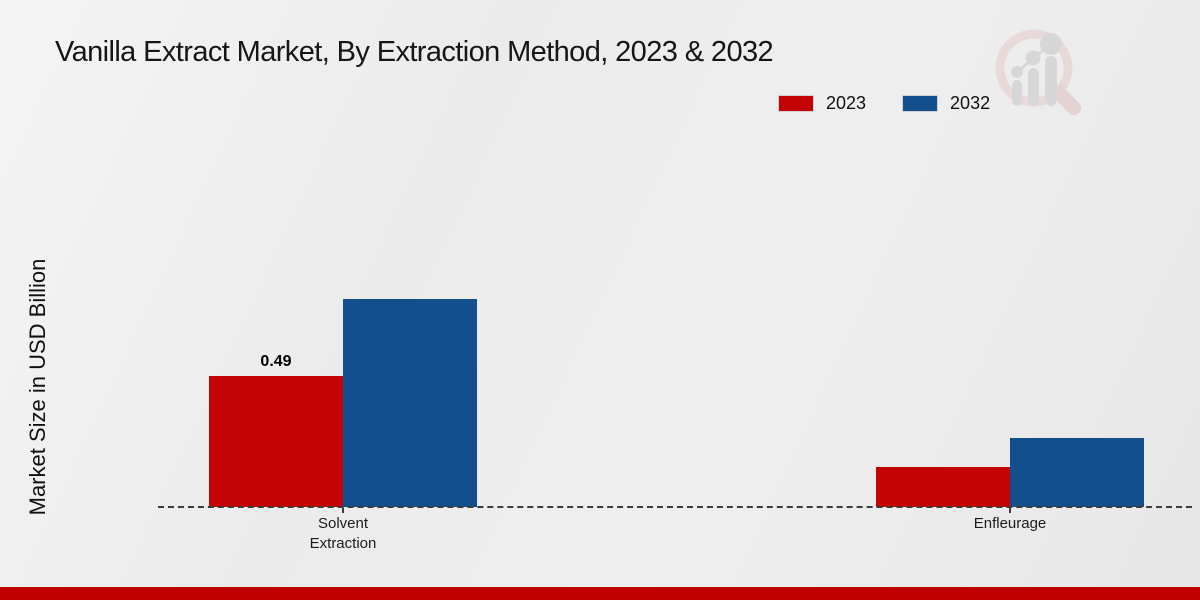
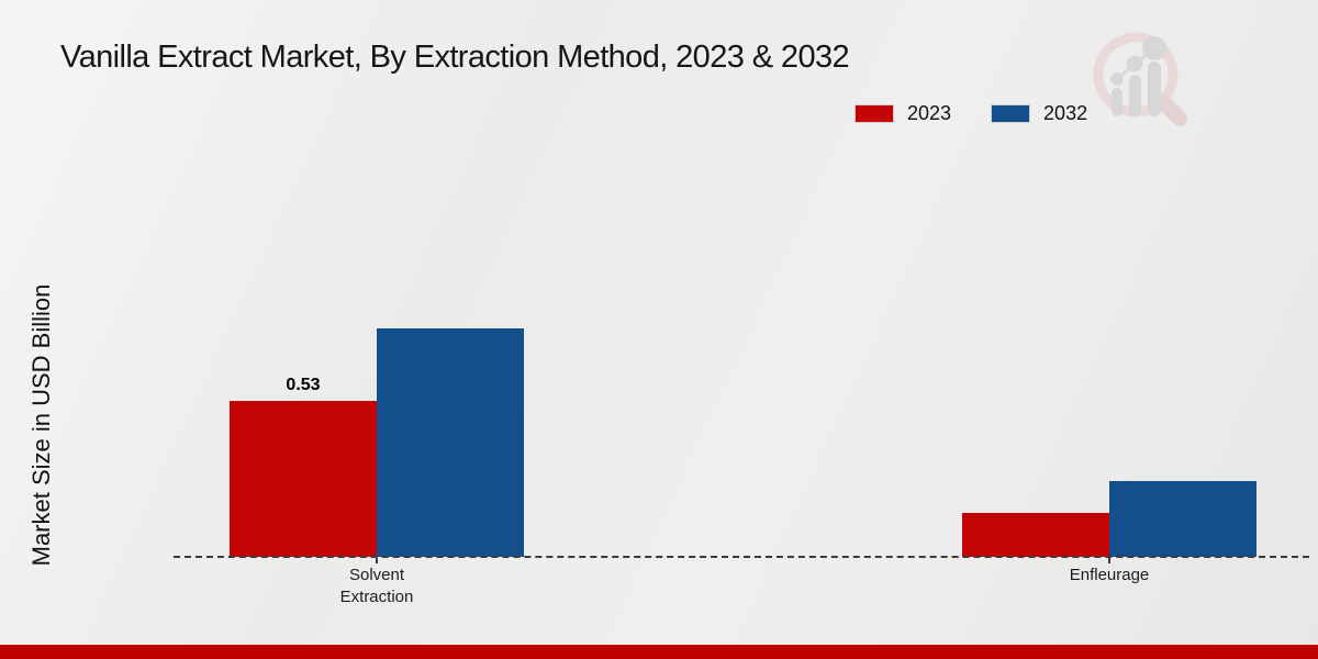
2023/Solvent Extraction: 0.49 -> 0.53
